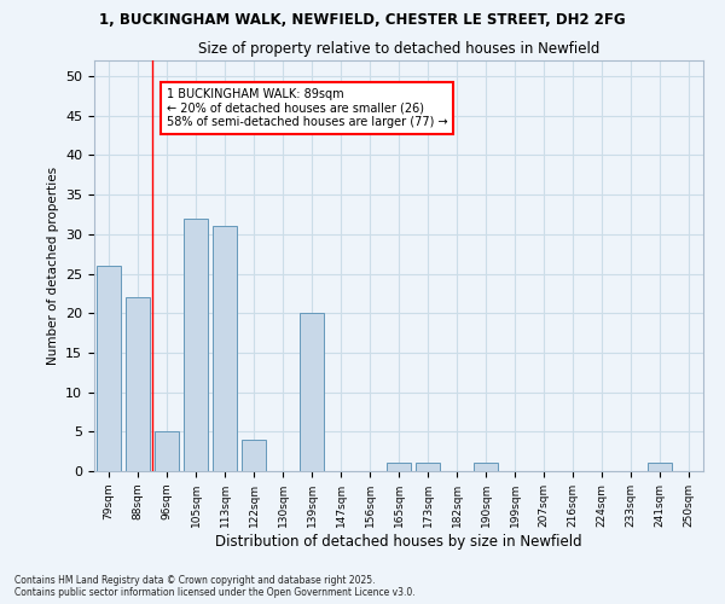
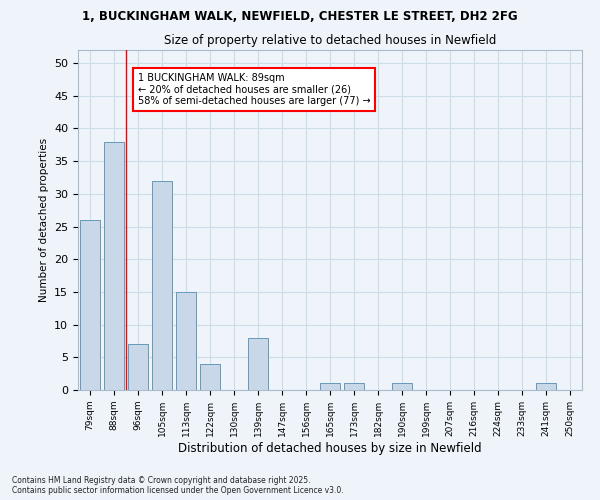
88sqm: 22 -> 38
96sqm: 5 -> 7
113sqm: 31 -> 15
139sqm: 20 -> 8
